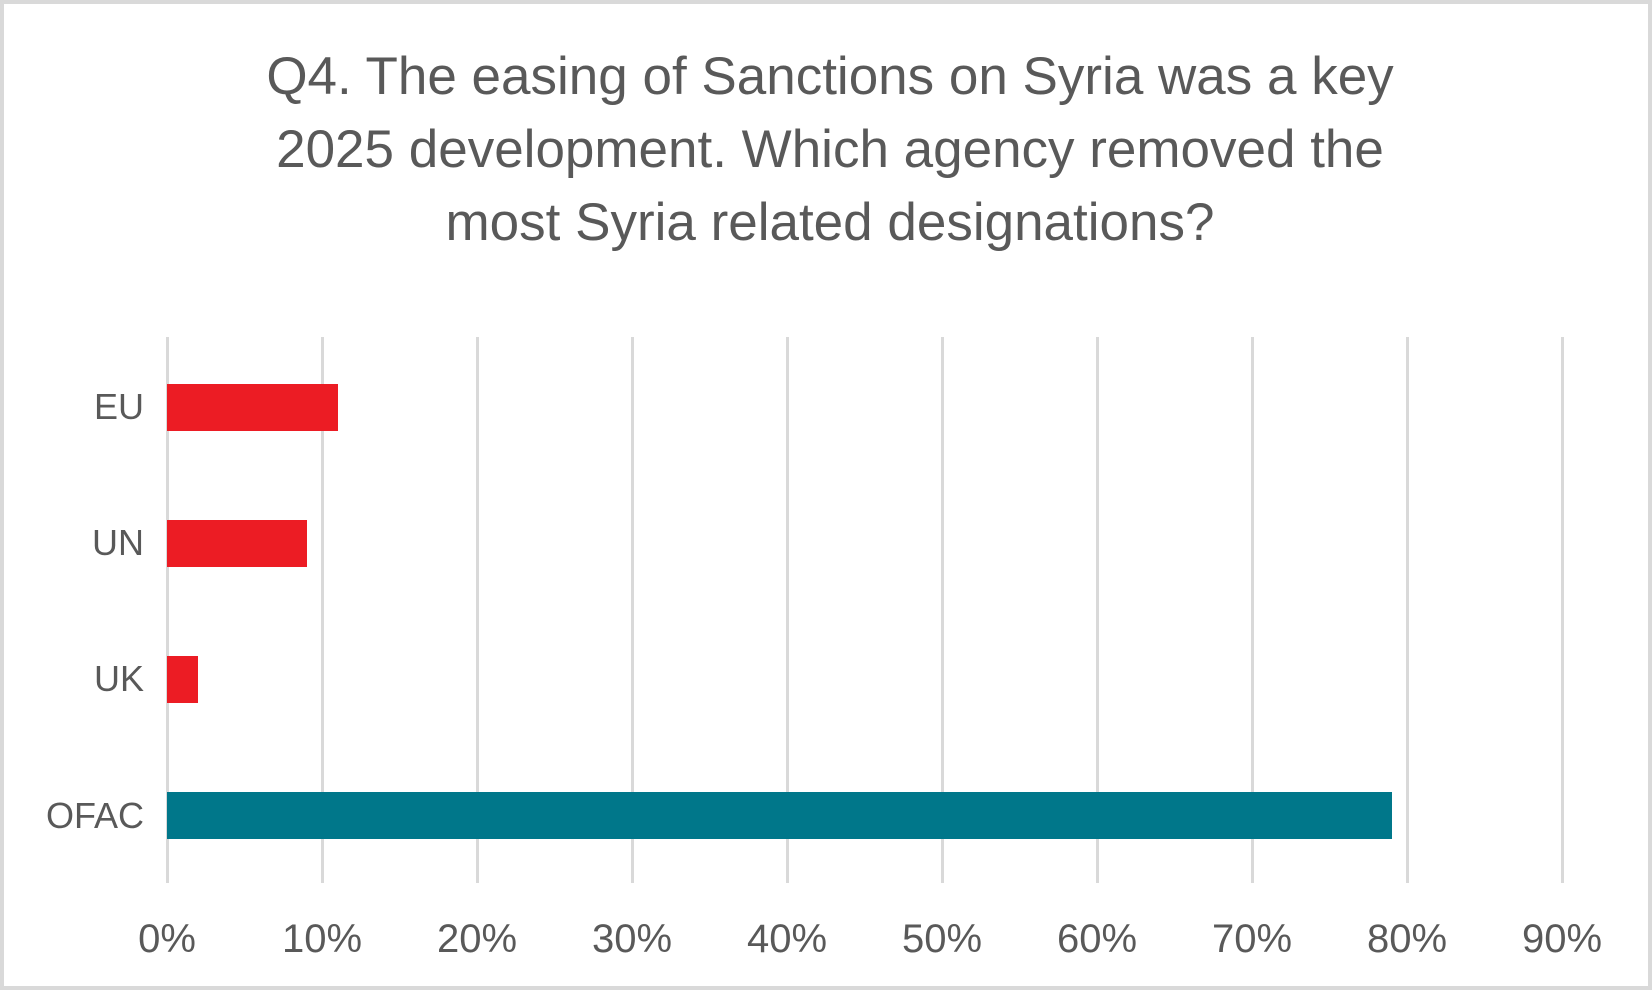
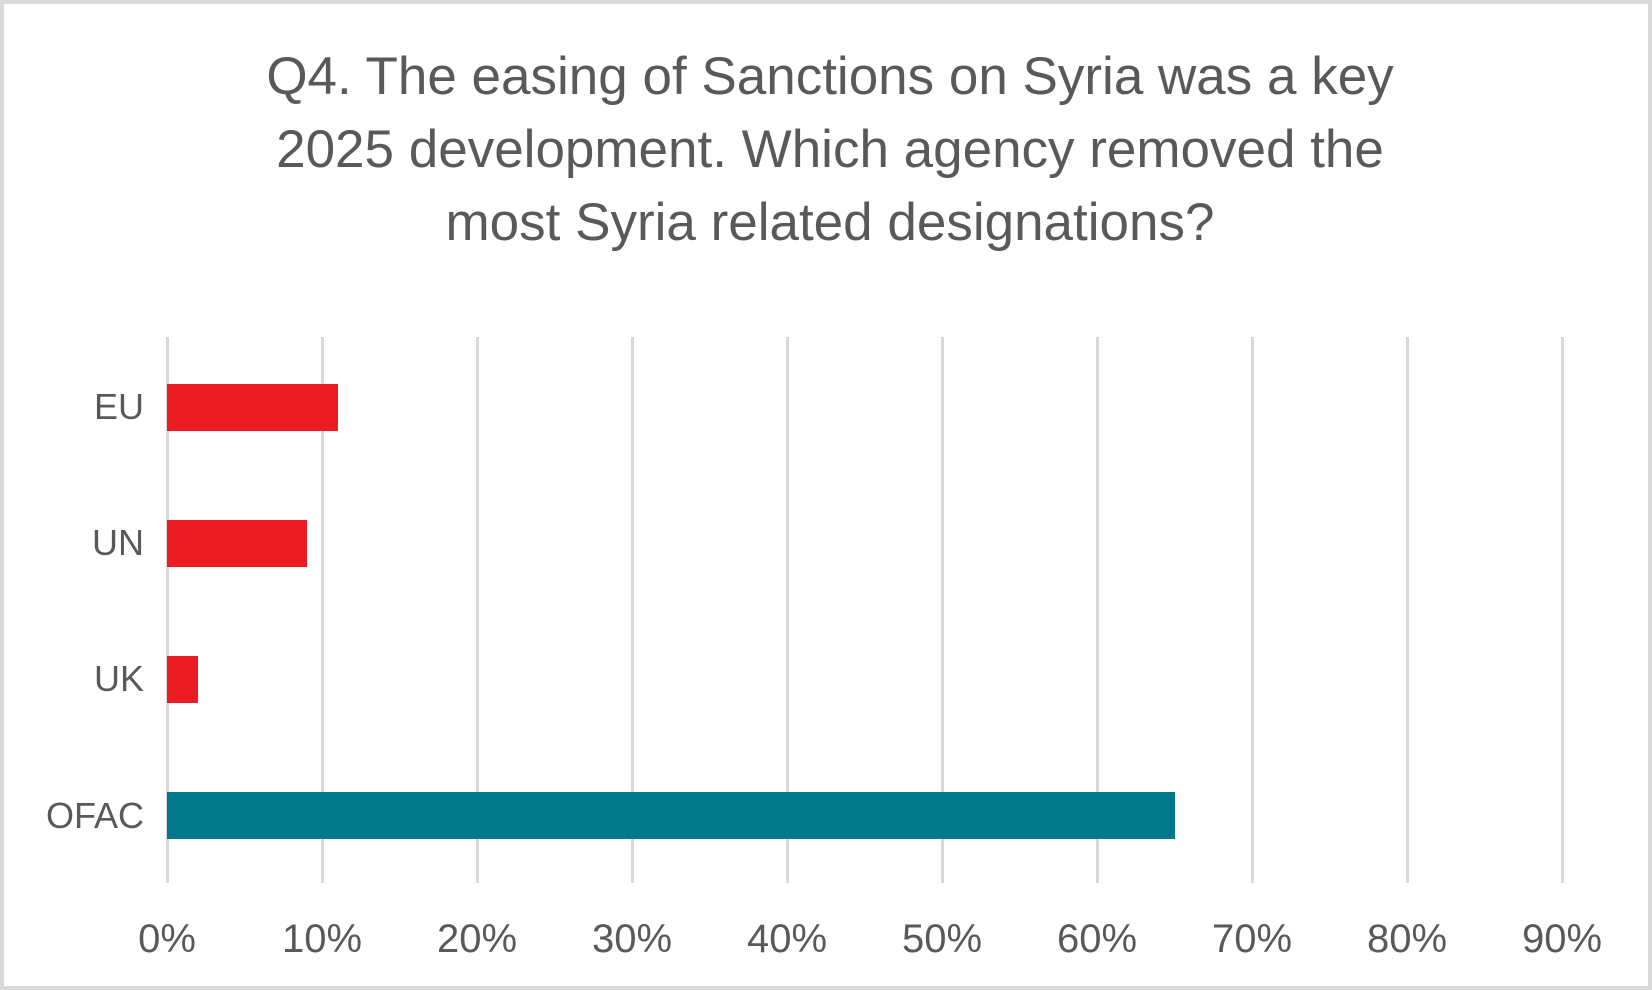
OFAC: 79% -> 65%
